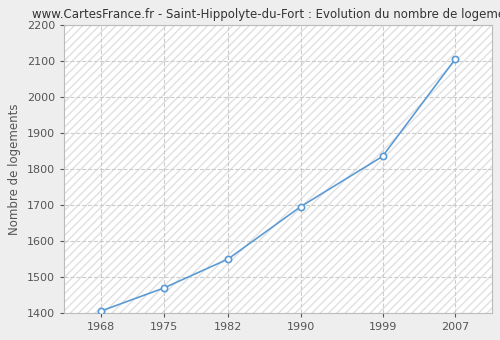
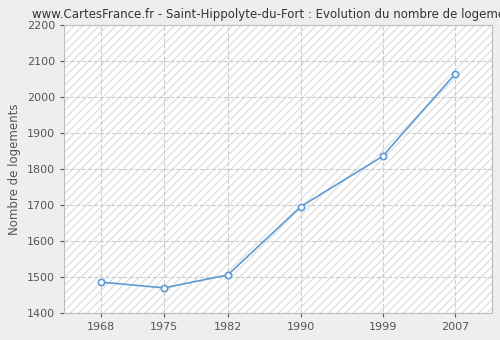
1968: 1404 -> 1485
1982: 1549 -> 1505
2007: 2106 -> 2065
